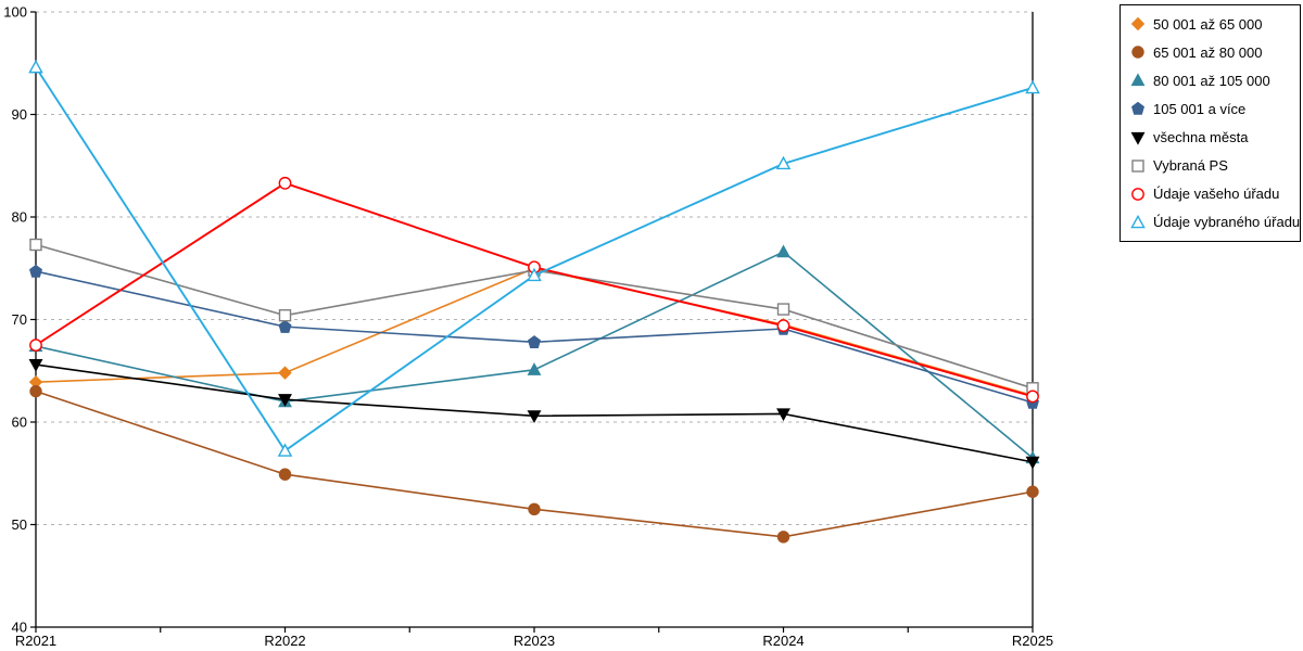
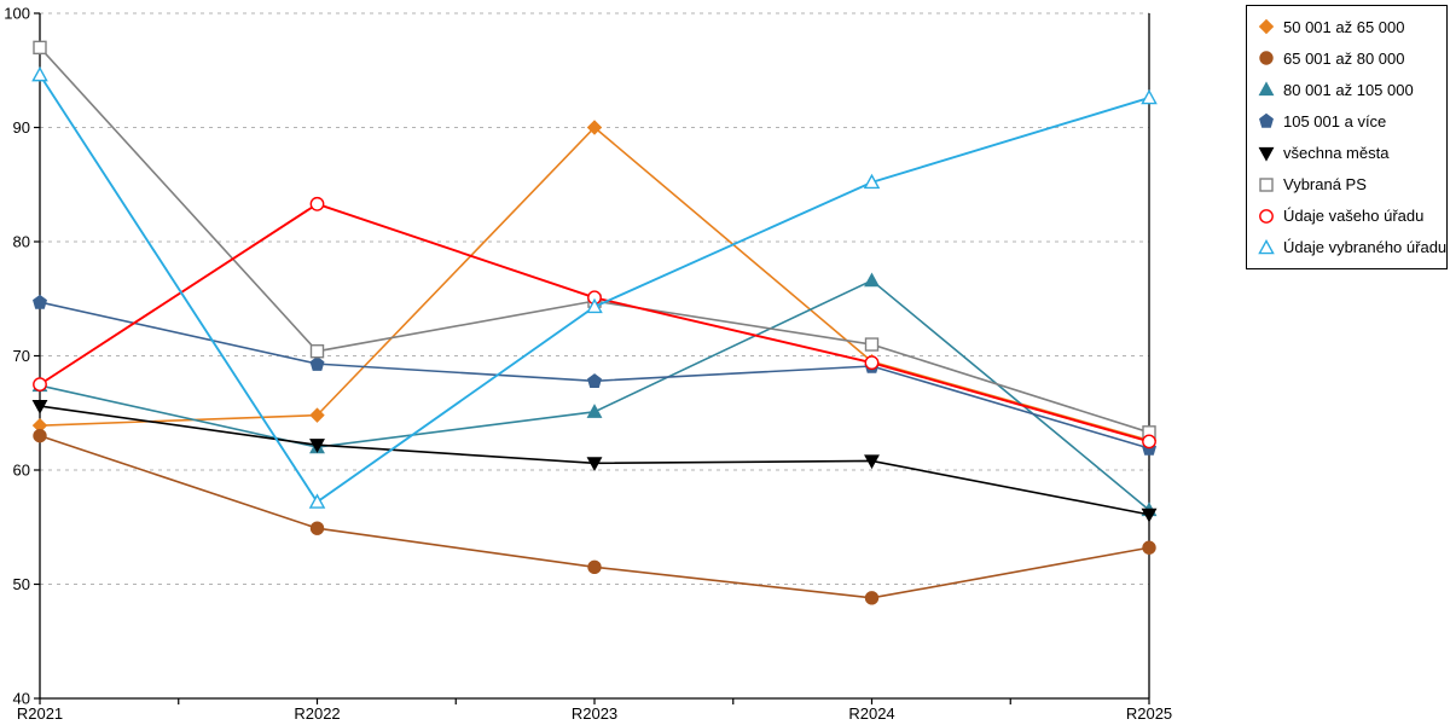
Vybraná PS/R2021: 77 -> 97
50 001 až 65 000/R2023: 75 -> 90
